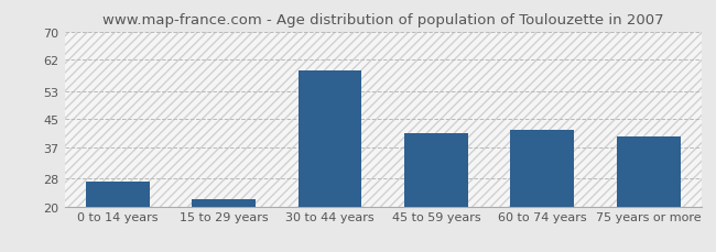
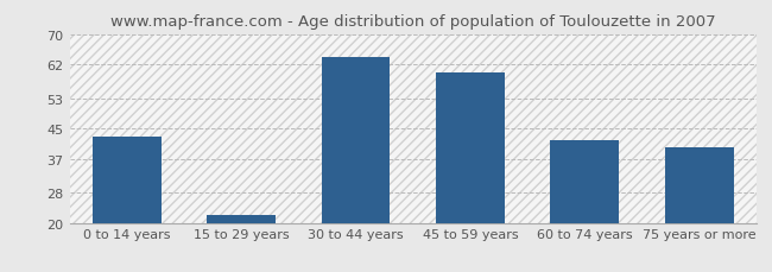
0 to 14 years: 27 -> 43
30 to 44 years: 59 -> 64
45 to 59 years: 41 -> 60
